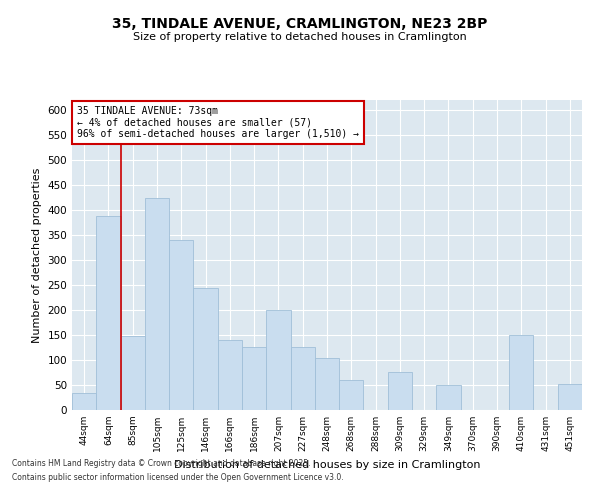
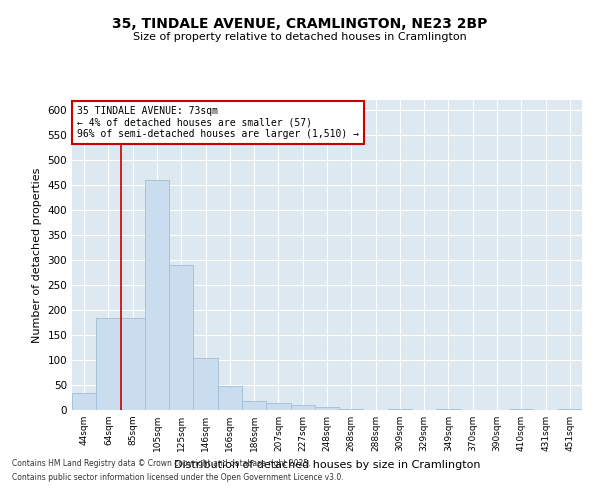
64sqm: 388 -> 185
85sqm: 148 -> 185
105sqm: 424 -> 460
125sqm: 340 -> 290
146sqm: 244 -> 105
166sqm: 140 -> 49
186sqm: 126 -> 18
207sqm: 200 -> 14
227sqm: 126 -> 10
248sqm: 104 -> 7
268sqm: 60 -> 3
309sqm: 76 -> 3
349sqm: 50 -> 3
410sqm: 150 -> 3
451sqm: 52 -> 3
